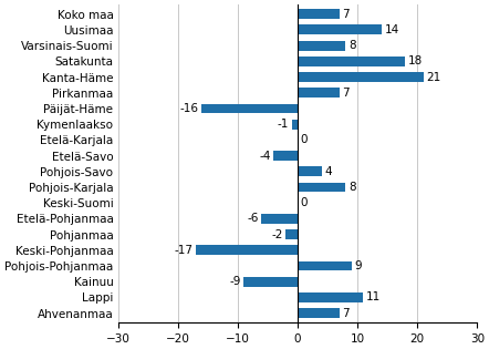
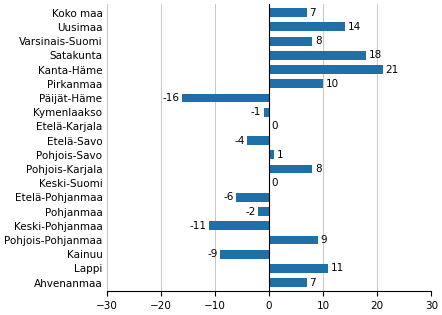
Pirkanmaa: 7 -> 10
Pohjois-Savo: 4 -> 1
Keski-Pohjanmaa: -17 -> -11
